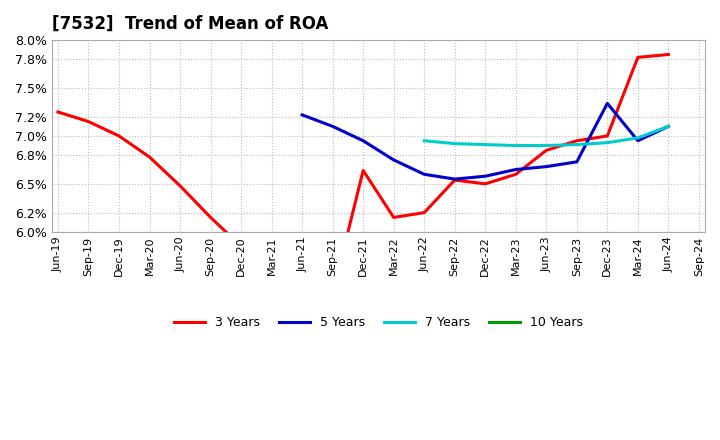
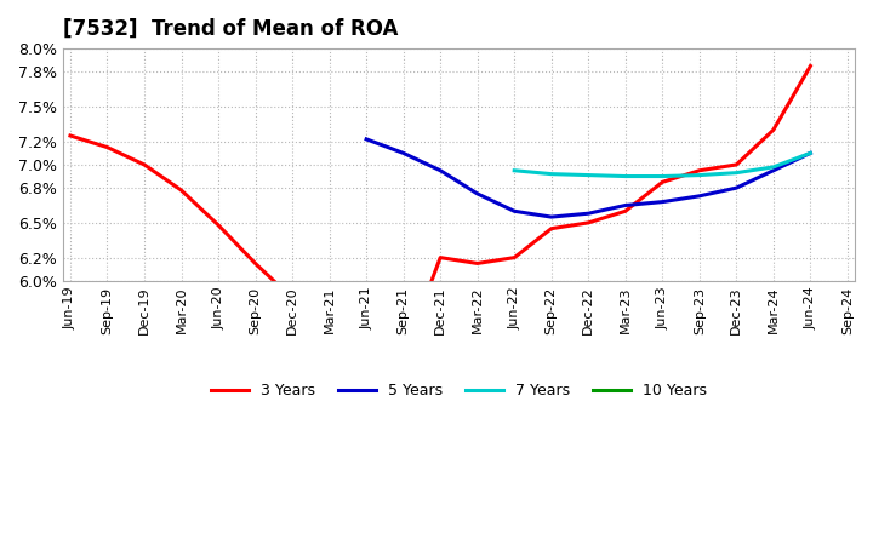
3 Years/Dec-21: 6.64% -> 6.20%
3 Years/Sep-22: 6.54% -> 6.45%
5 Years/Dec-23: 7.34% -> 6.80%
3 Years/Mar-24: 7.82% -> 7.30%
